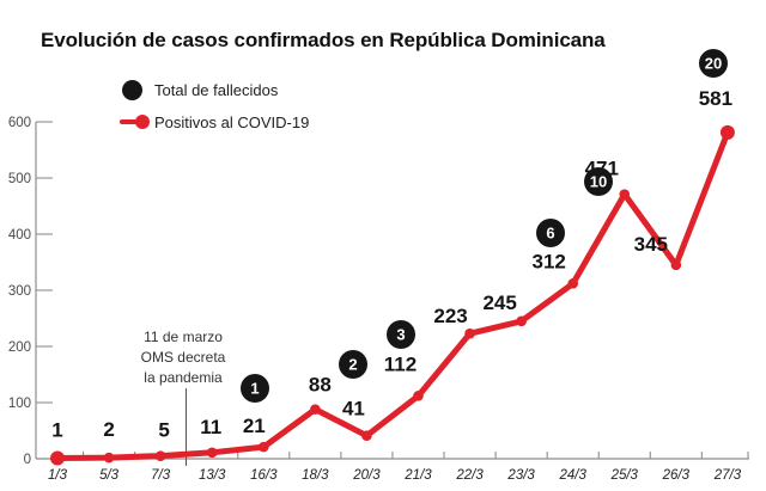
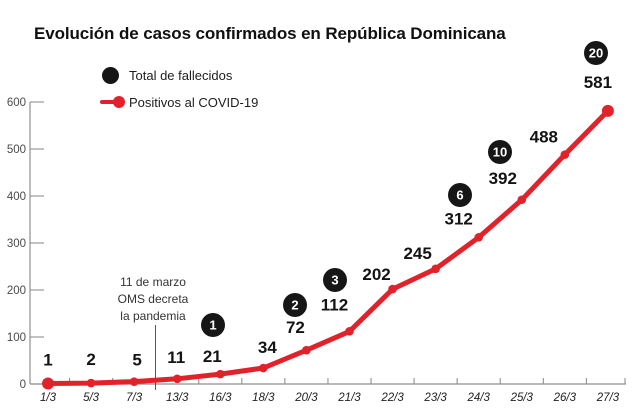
Positivos al COVID-19/18/3: 88 -> 34
Positivos al COVID-19/20/3: 41 -> 72
Positivos al COVID-19/22/3: 223 -> 202
Positivos al COVID-19/25/3: 471 -> 392
Positivos al COVID-19/26/3: 345 -> 488
